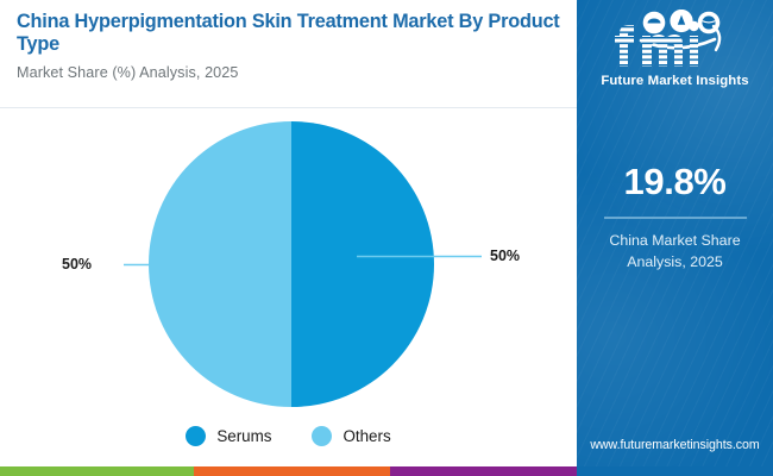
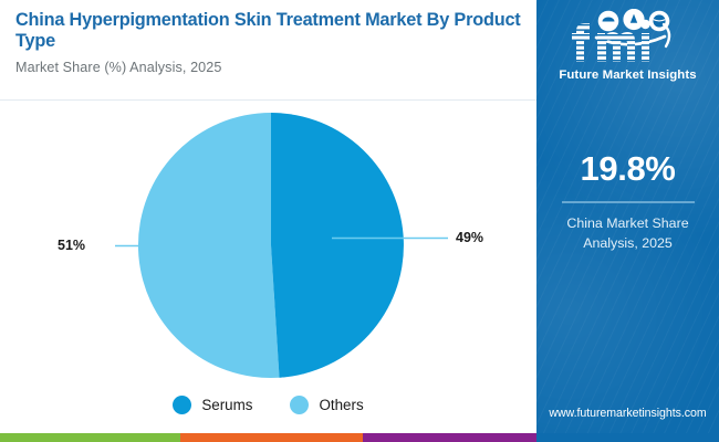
Serums: 50% -> 49%
Others: 50% -> 51%
